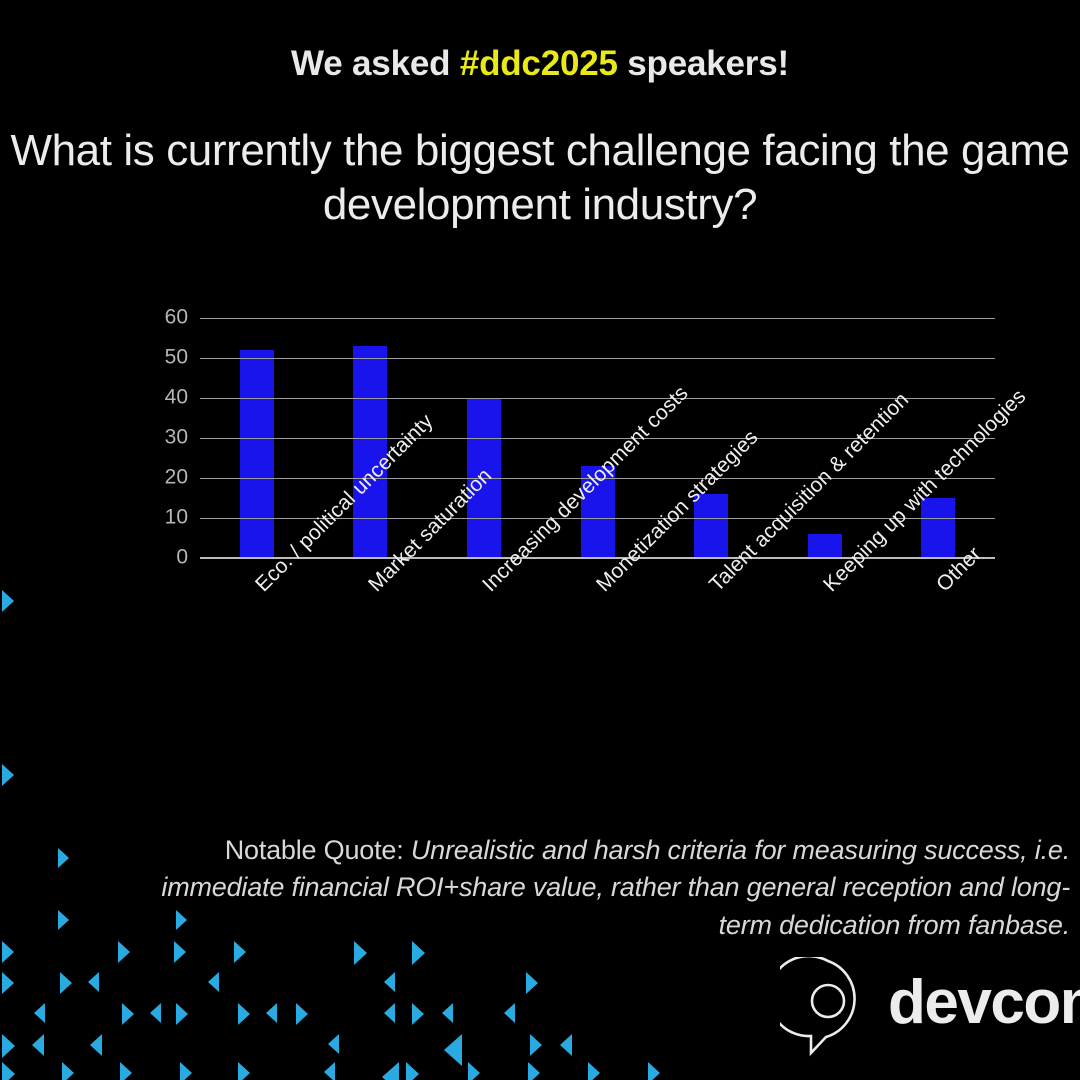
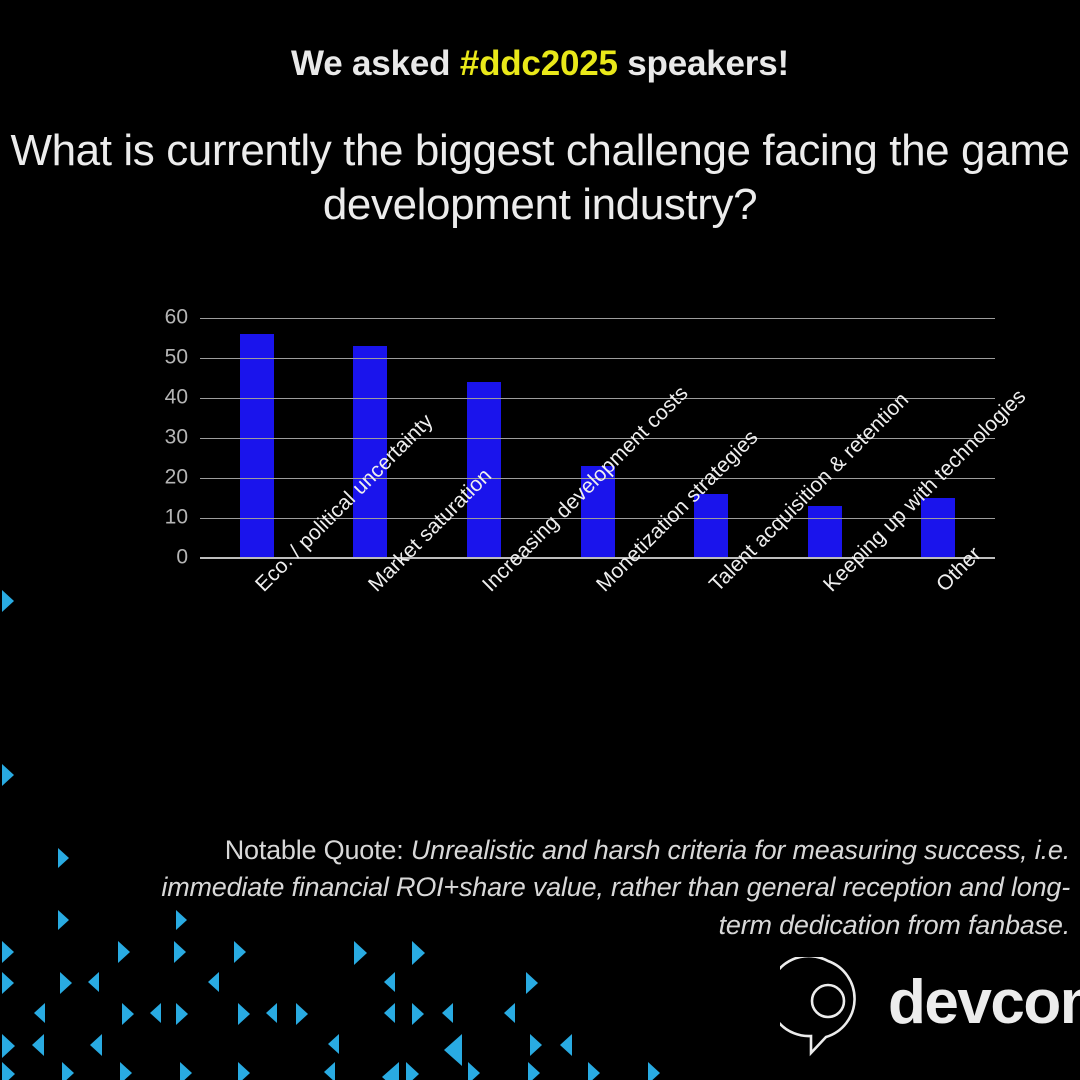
Eco. / political uncertainty: 52 -> 56
Increasing development costs: 40 -> 44
Keeping up with technologies: 6 -> 13
